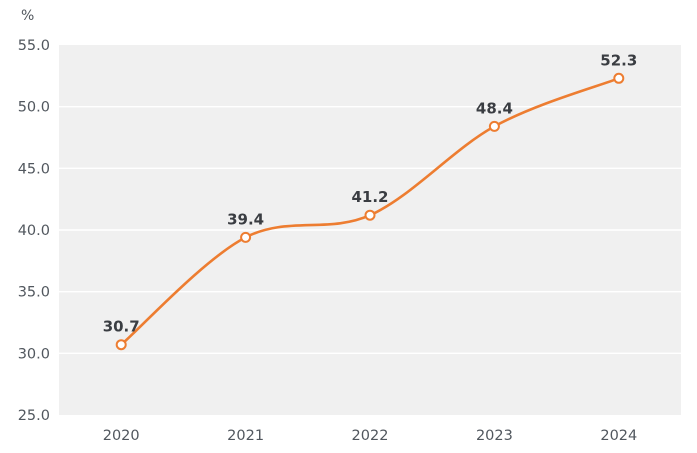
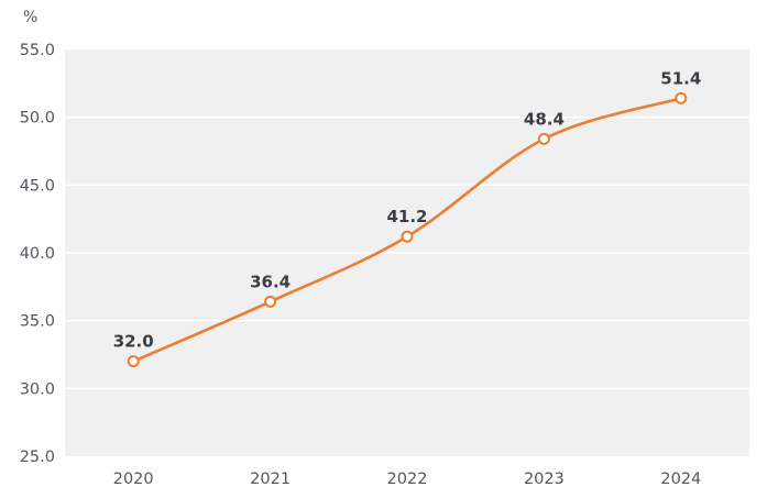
2020: 30.7 -> 32.0
2021: 39.4 -> 36.4
2024: 52.3 -> 51.4
